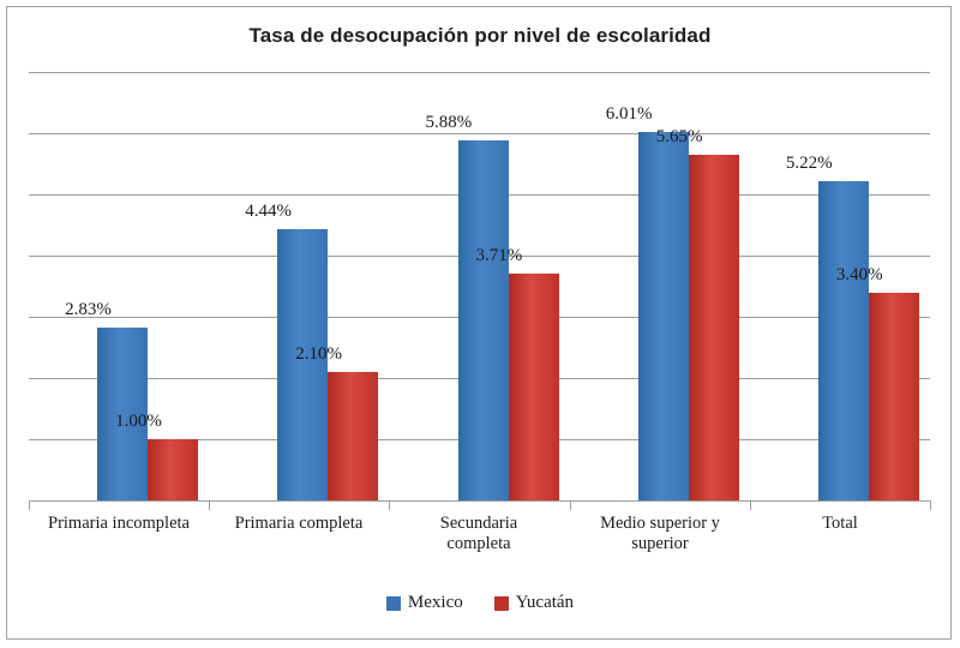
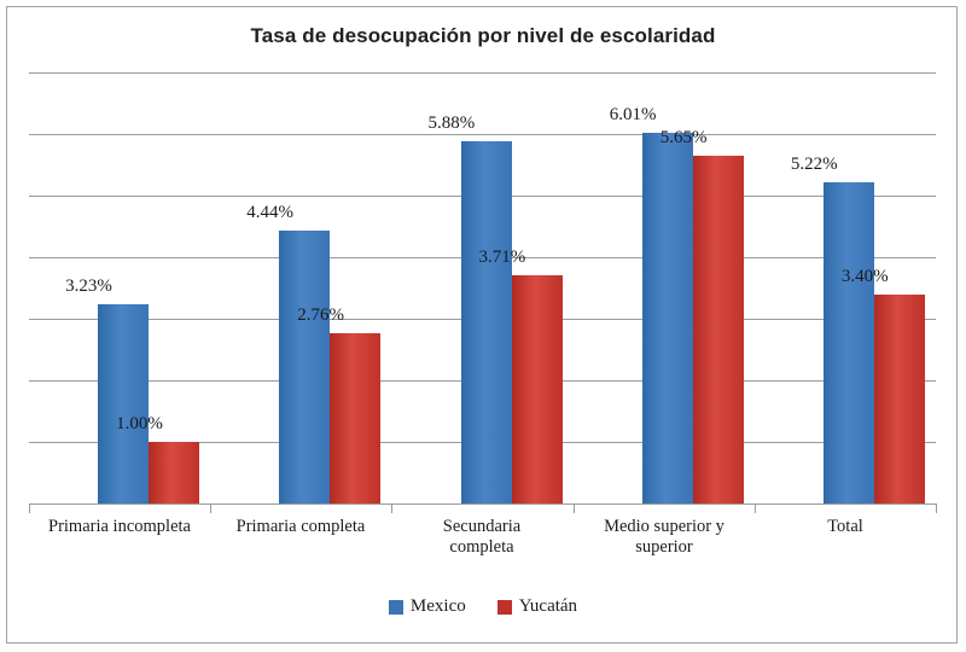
Mexico/Primaria incompleta: 2.83% -> 3.23%
Yucatán/Primaria completa: 2.10% -> 2.76%
